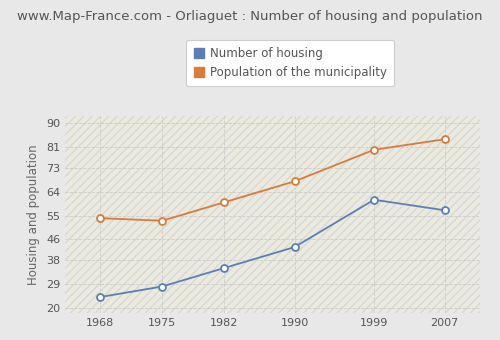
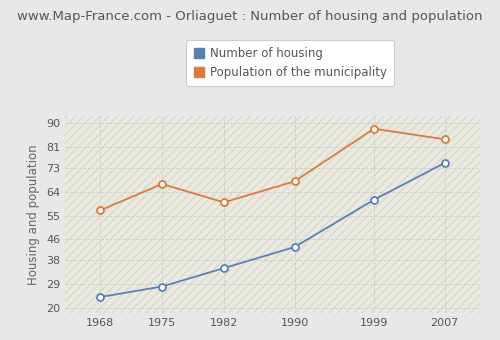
Population of the municipality/1968: 54 -> 57
Population of the municipality/1975: 53 -> 67
Population of the municipality/1999: 80 -> 88
Number of housing/2007: 57 -> 75
